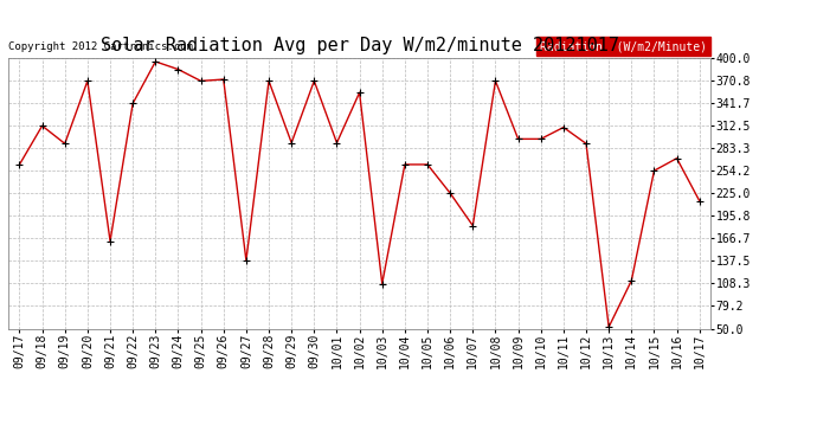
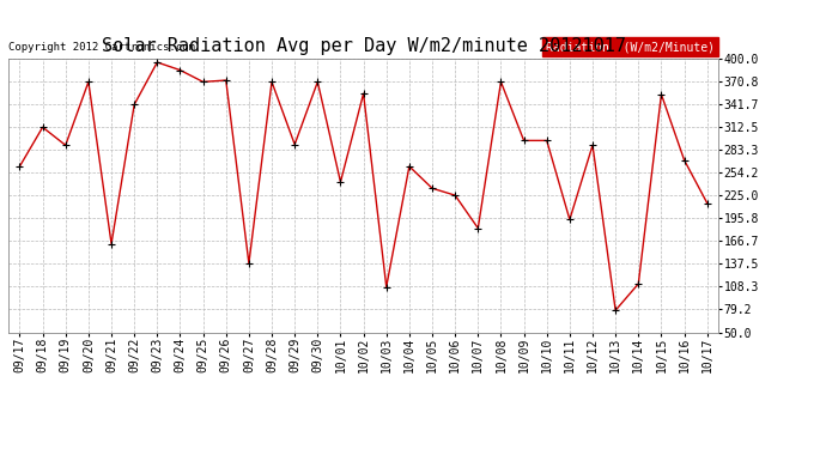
10/01: 290 -> 242
10/05: 262 -> 234
10/11: 310 -> 194
10/13: 52 -> 78
10/15: 254 -> 354
